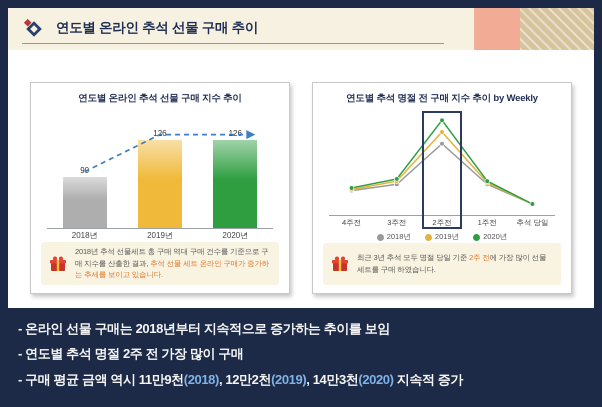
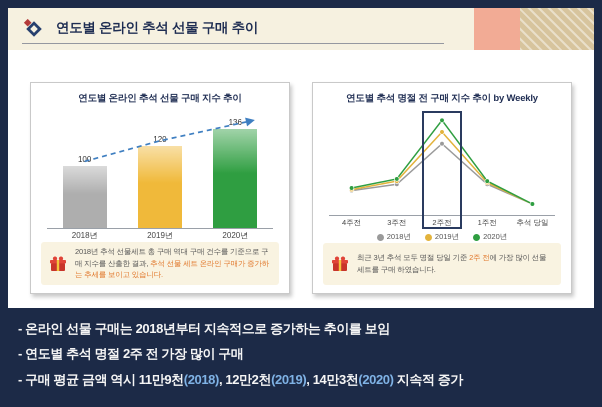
연도별 온라인 추석 선물 구매 지수 추이/2018년: 90 -> 100
연도별 온라인 추석 선물 구매 지수 추이/2019년: 126 -> 120
연도별 온라인 추석 선물 구매 지수 추이/2020년: 126 -> 136
